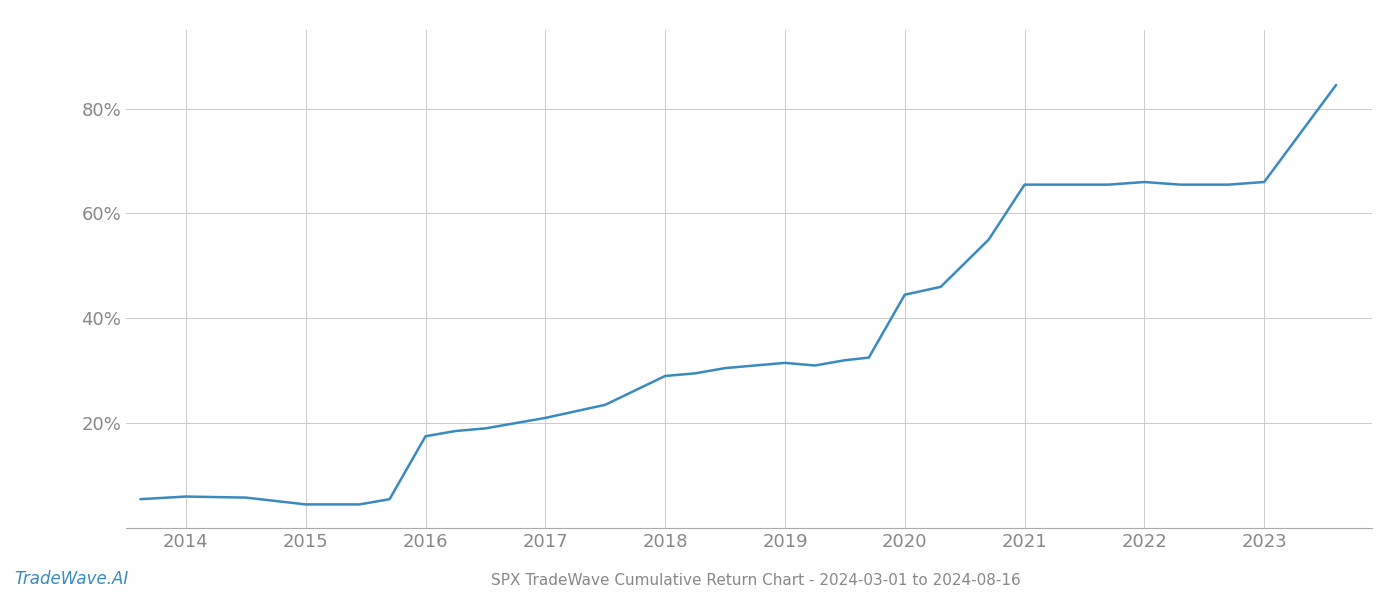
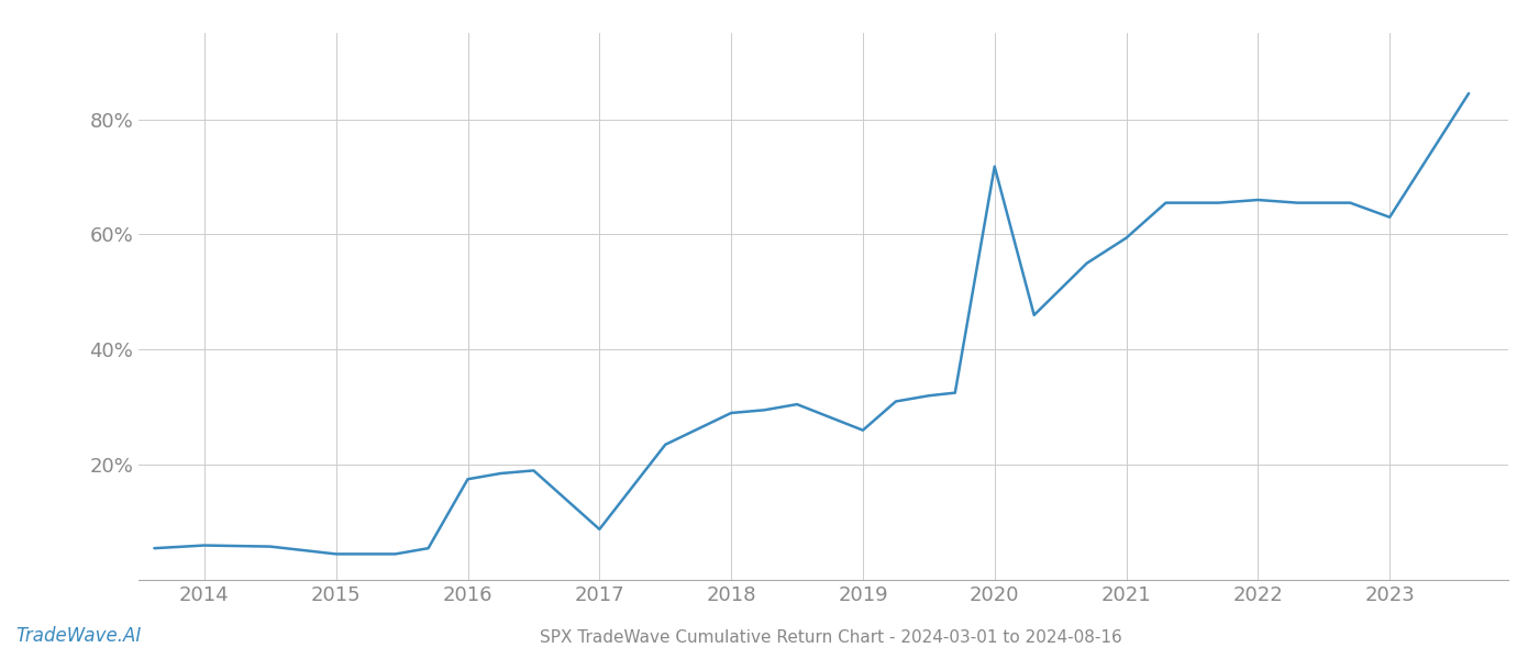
2017: 21.0% -> 8.8%
2019: 31.5% -> 26.0%
2020: 44.5% -> 71.8%
2021: 65.5% -> 59.4%
2023: 66.0% -> 63.0%
